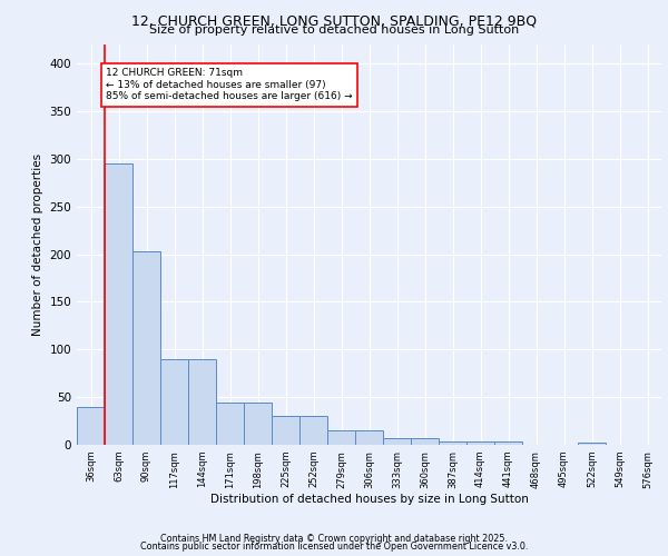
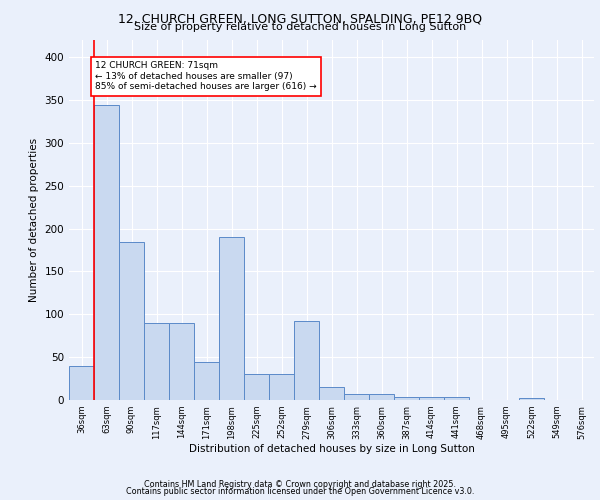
63sqm: 295 -> 344
90sqm: 203 -> 184
198sqm: 44 -> 190
279sqm: 15 -> 92
